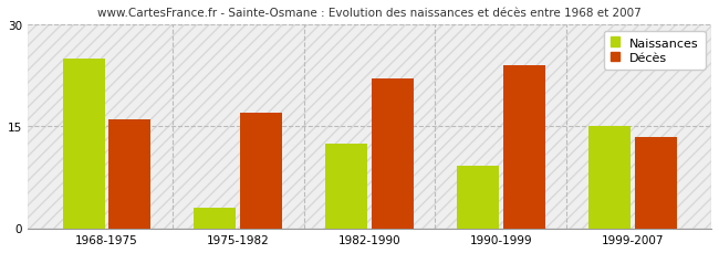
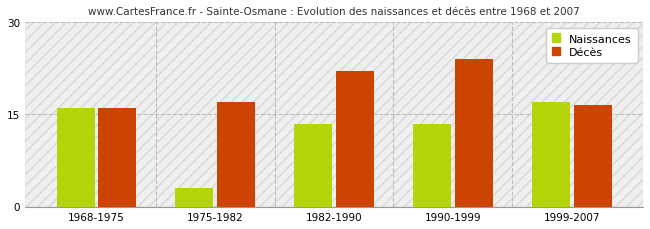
Naissances/1968-1975: 25.0 -> 16.0
Naissances/1982-1990: 12.4 -> 13.5
Naissances/1990-1999: 9.2 -> 13.5
Naissances/1999-2007: 15.0 -> 17.0
Décès/1999-2007: 13.4 -> 16.5
